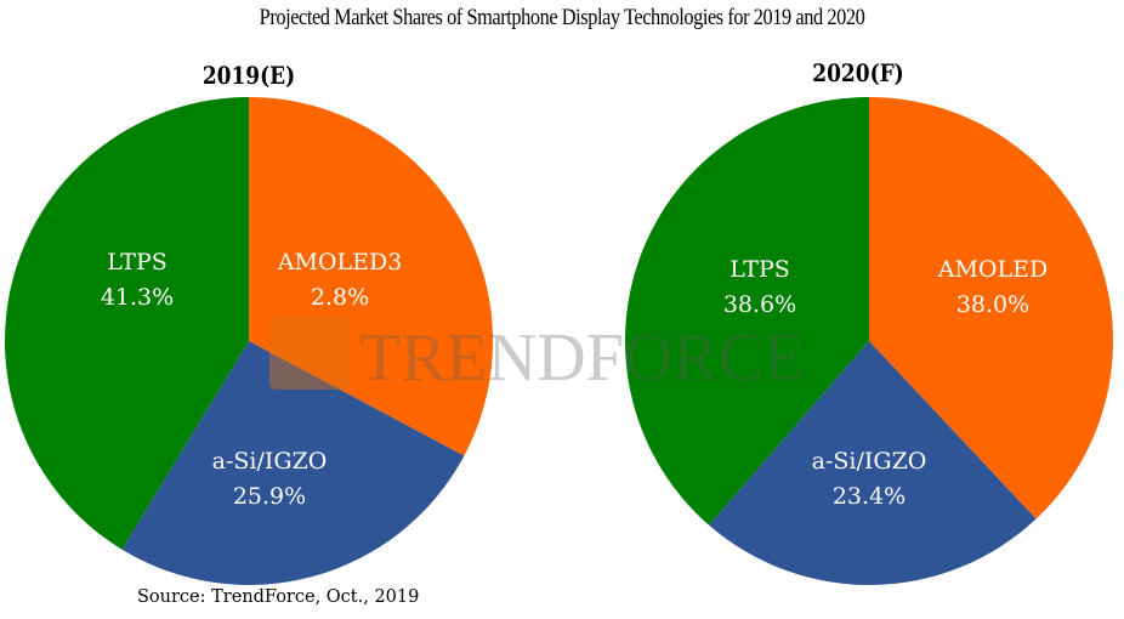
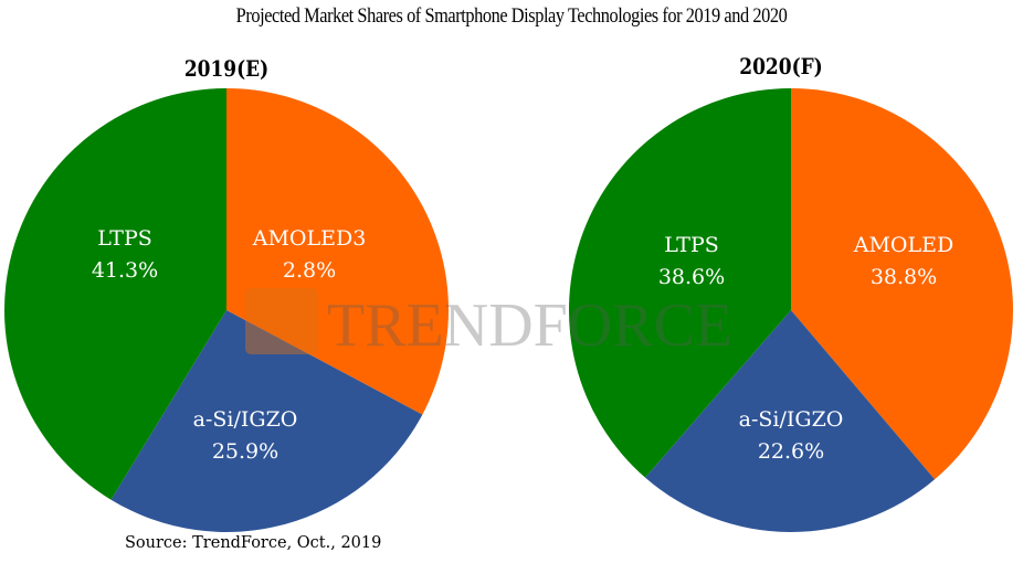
2020(F)/AMOLED: 38.0% -> 38.8%
2020(F)/a-Si/IGZO: 23.4% -> 22.6%
